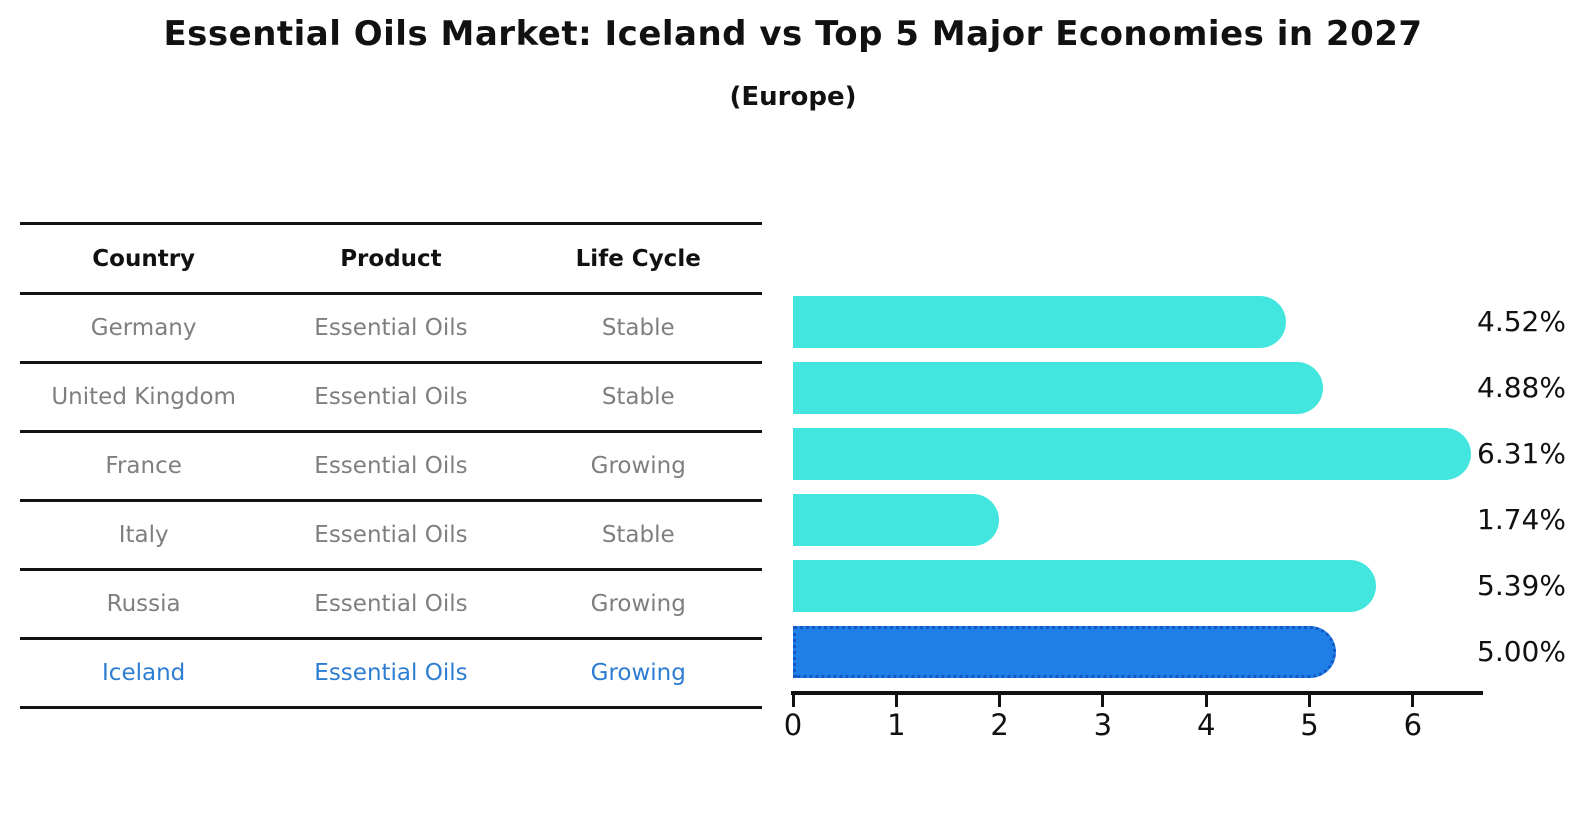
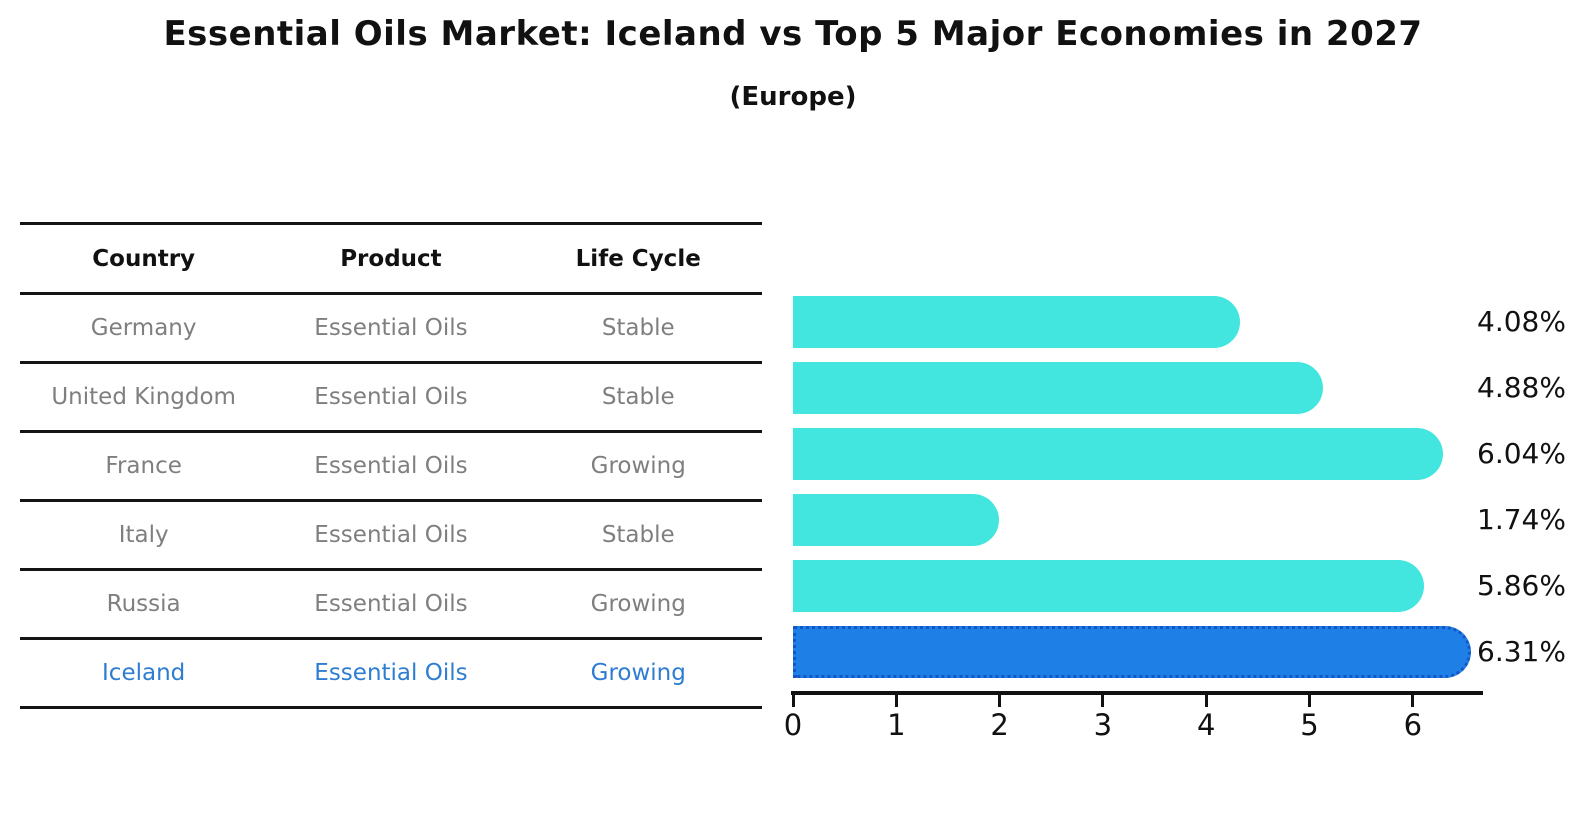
Germany: 4.52% -> 4.08%
France: 6.31% -> 6.04%
Russia: 5.39% -> 5.86%
Iceland: 5.00% -> 6.31%
